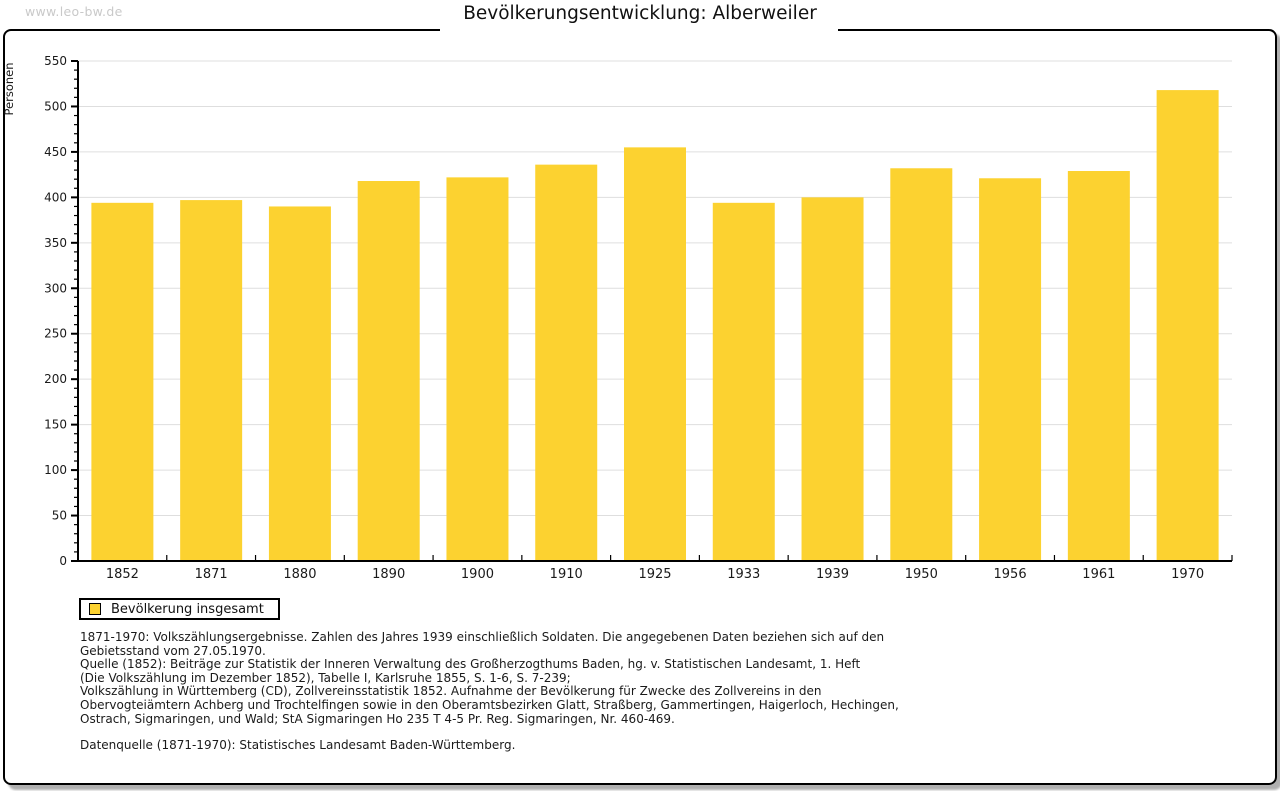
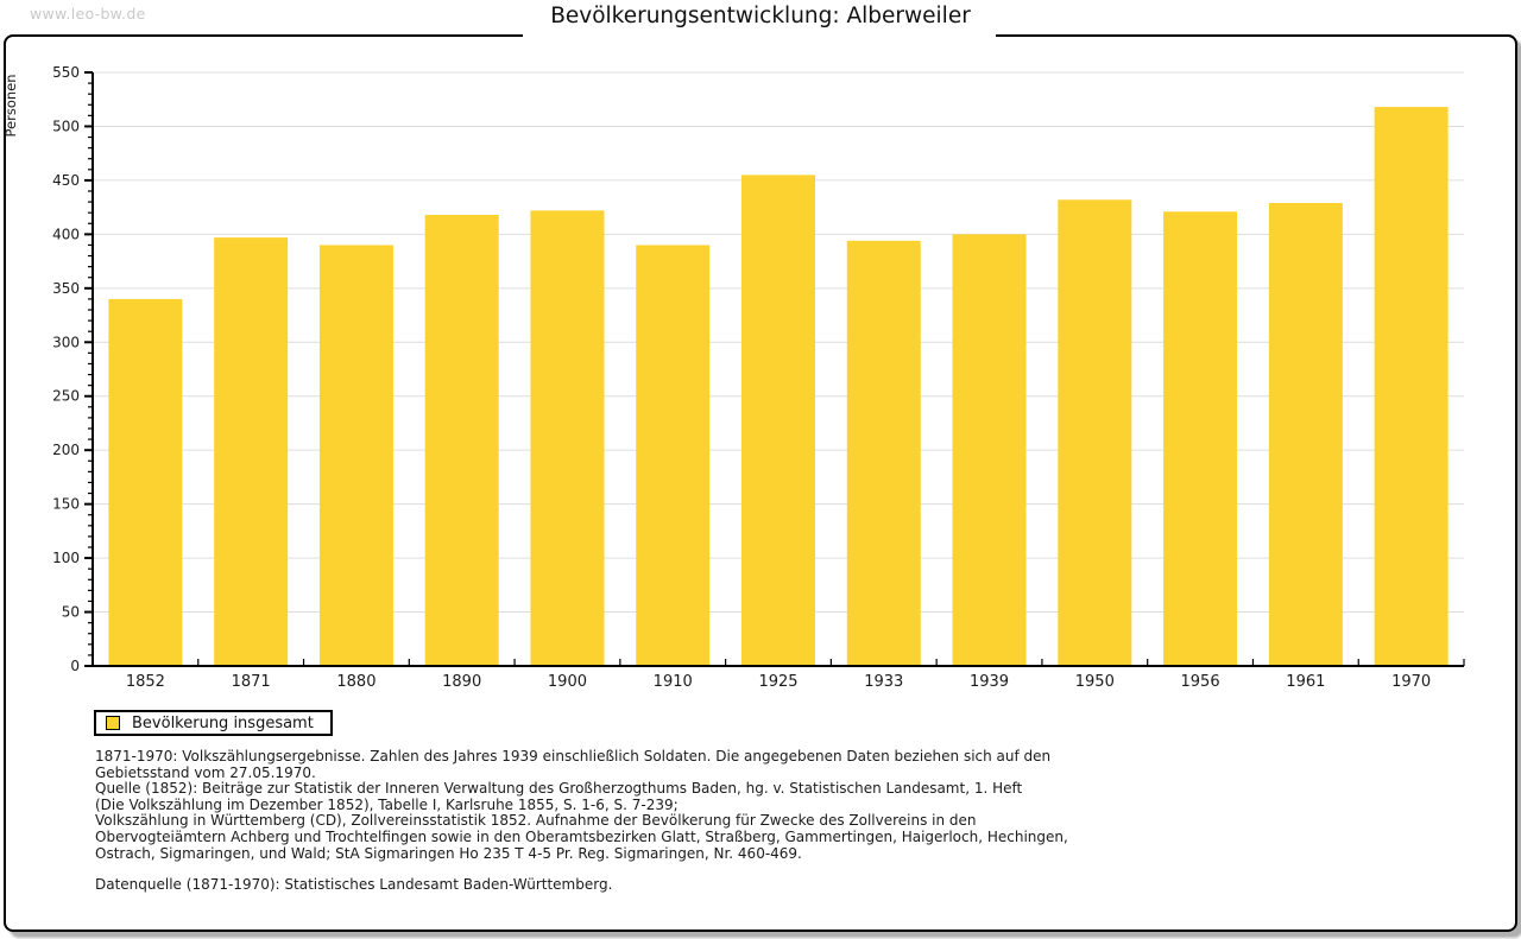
1852: 390 -> 340
1910: 440 -> 390
